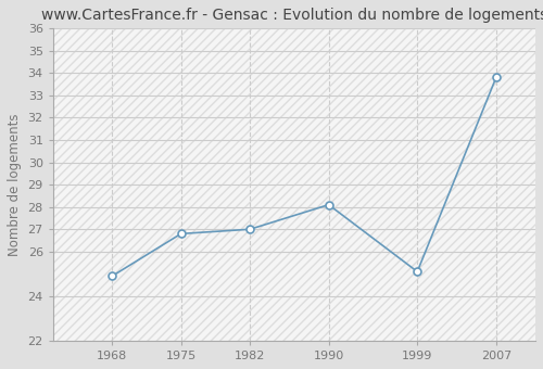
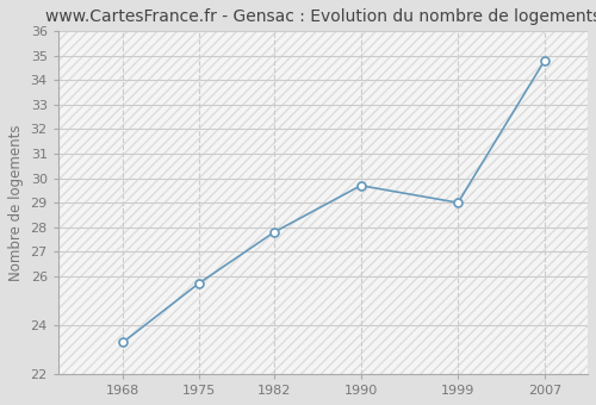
1968: 24.9 -> 23.3
1975: 26.8 -> 25.7
1982: 27.0 -> 27.8
1990: 28.1 -> 29.7
1999: 25.1 -> 29.0
2007: 33.8 -> 34.8
